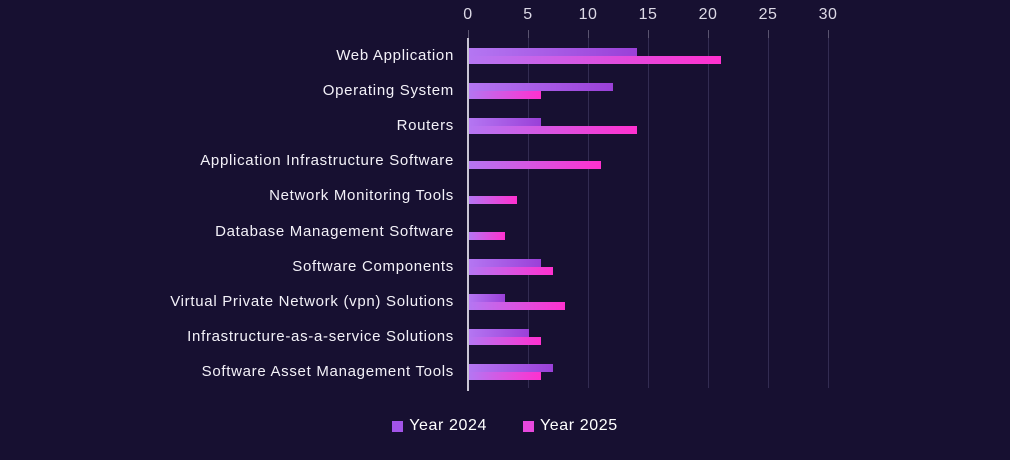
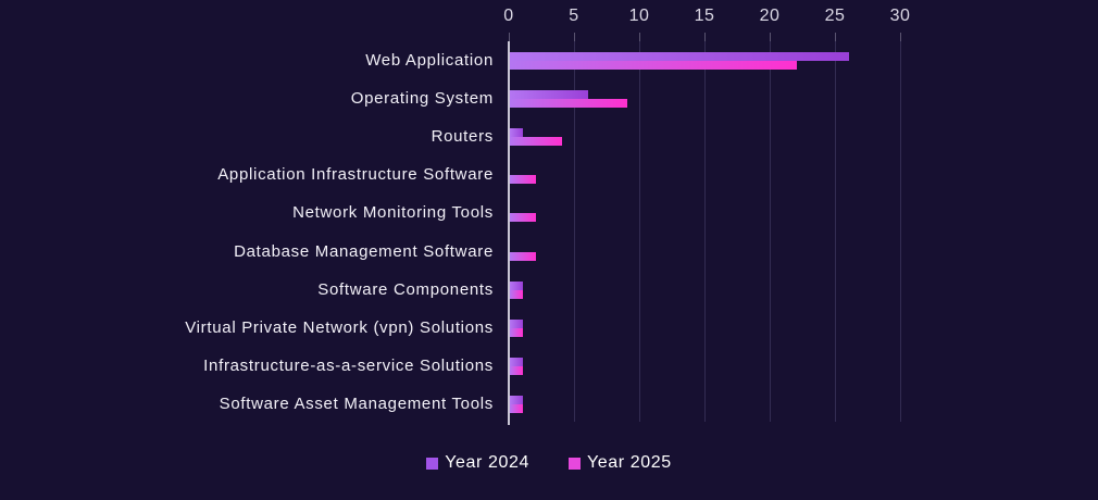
Year 2024/Web Application: 14 -> 26
Year 2025/Web Application: 21 -> 22
Year 2024/Operating System: 12 -> 6
Year 2025/Operating System: 6 -> 9
Year 2024/Routers: 6 -> 1
Year 2025/Routers: 14 -> 4
Year 2025/Application Infrastructure Software: 11 -> 2
Year 2025/Network Monitoring Tools: 4 -> 2
Year 2025/Database Management Software: 3 -> 2
Year 2024/Software Components: 6 -> 1
Year 2025/Software Components: 7 -> 1
Year 2024/Virtual Private Network (vpn) Solutions: 3 -> 1
Year 2025/Virtual Private Network (vpn) Solutions: 8 -> 1
Year 2024/Infrastructure-as-a-service Solutions: 5 -> 1
Year 2025/Infrastructure-as-a-service Solutions: 6 -> 1
Year 2024/Software Asset Management Tools: 7 -> 1
Year 2025/Software Asset Management Tools: 6 -> 1
